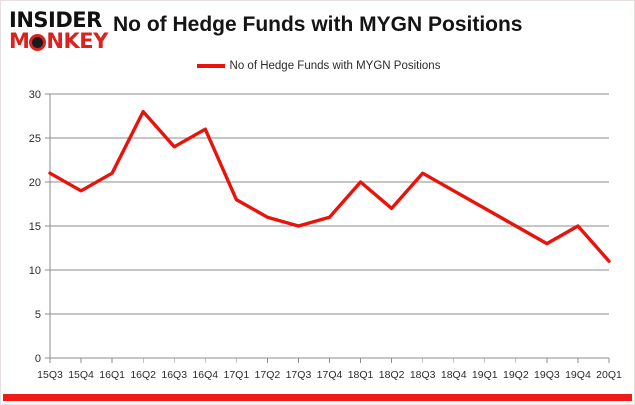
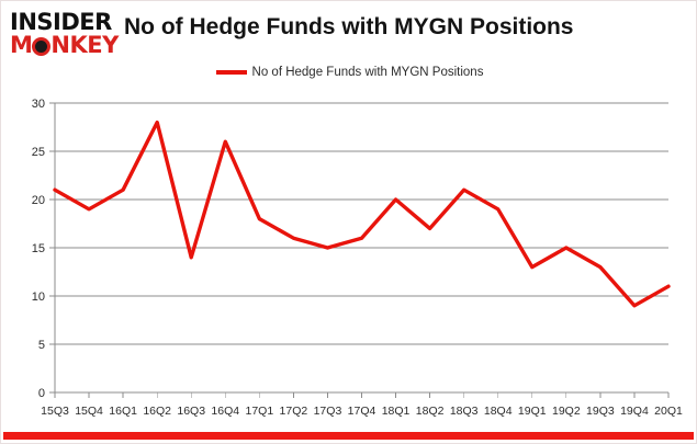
16Q3: 24 -> 14
19Q1: 17 -> 13
19Q4: 15 -> 9
